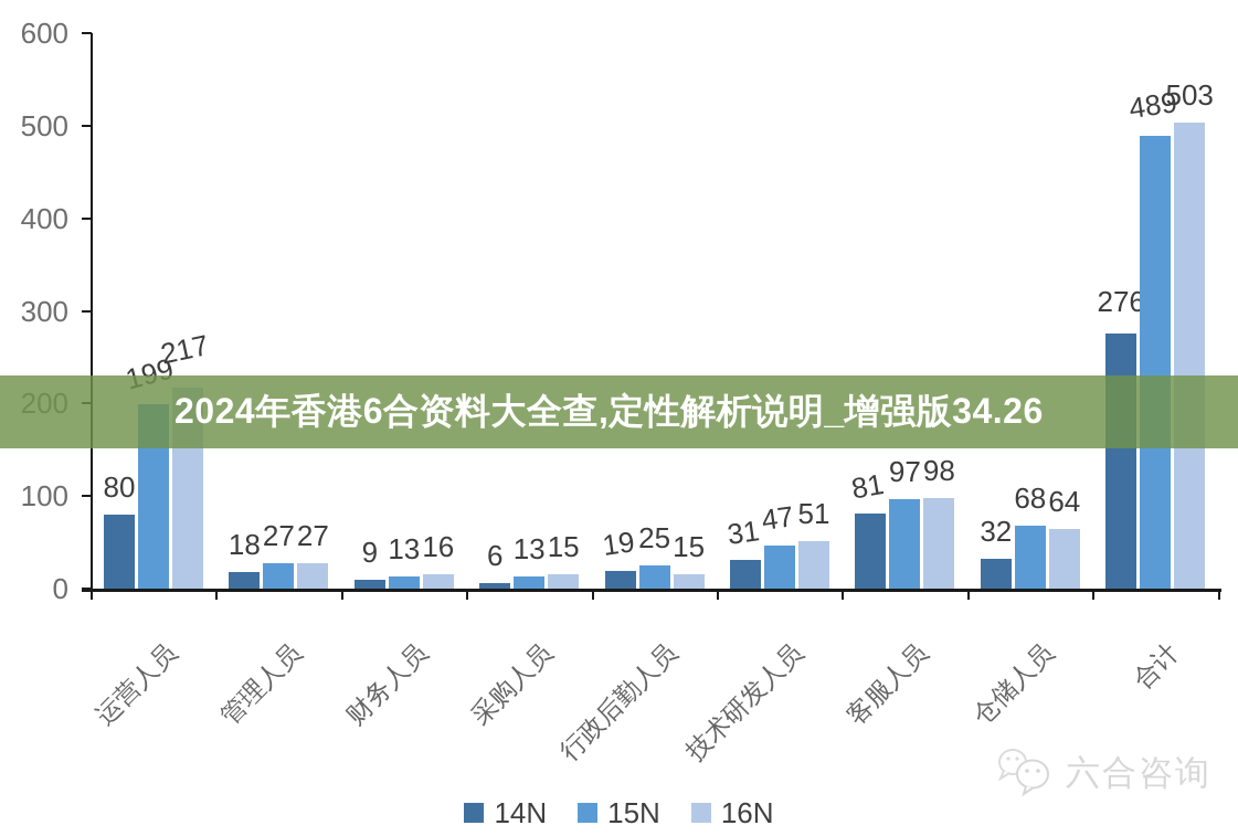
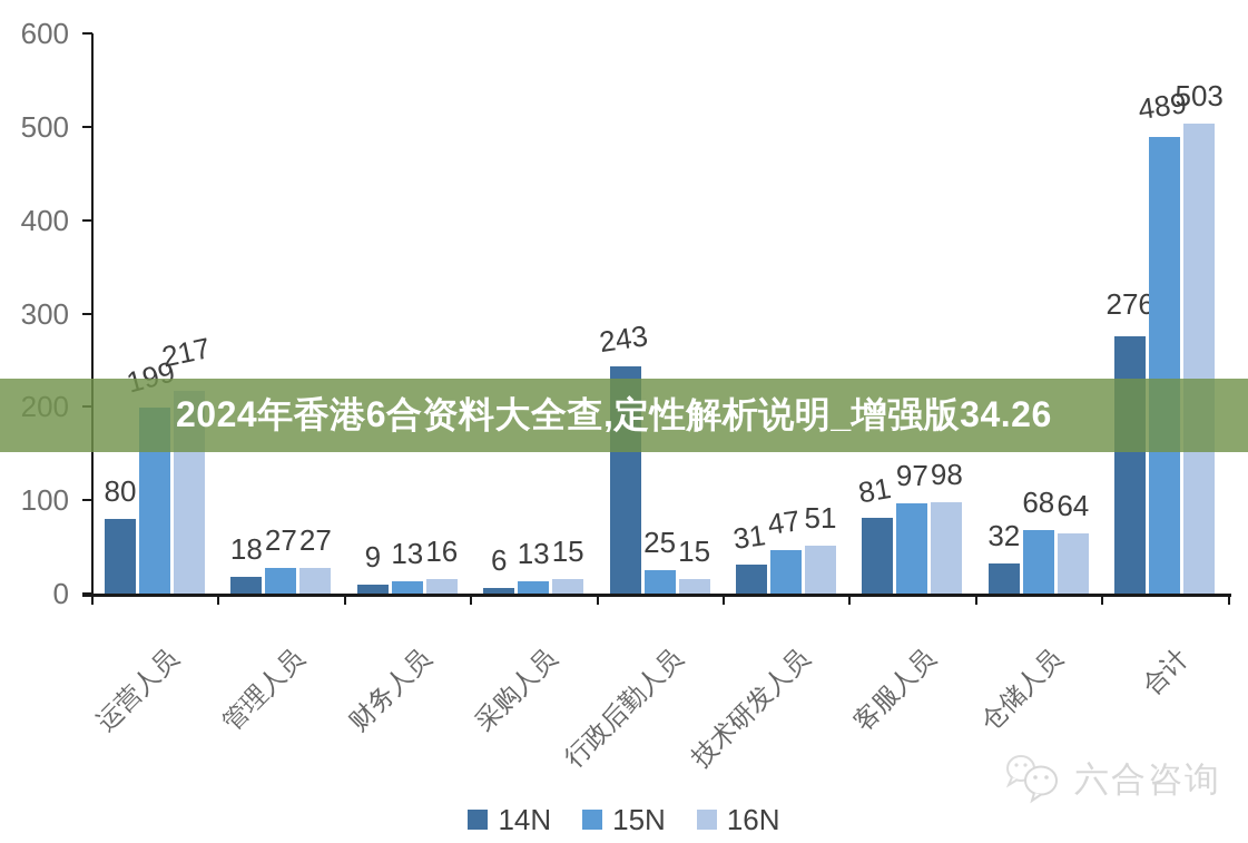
14N/行政后勤人员: 19 -> 243
